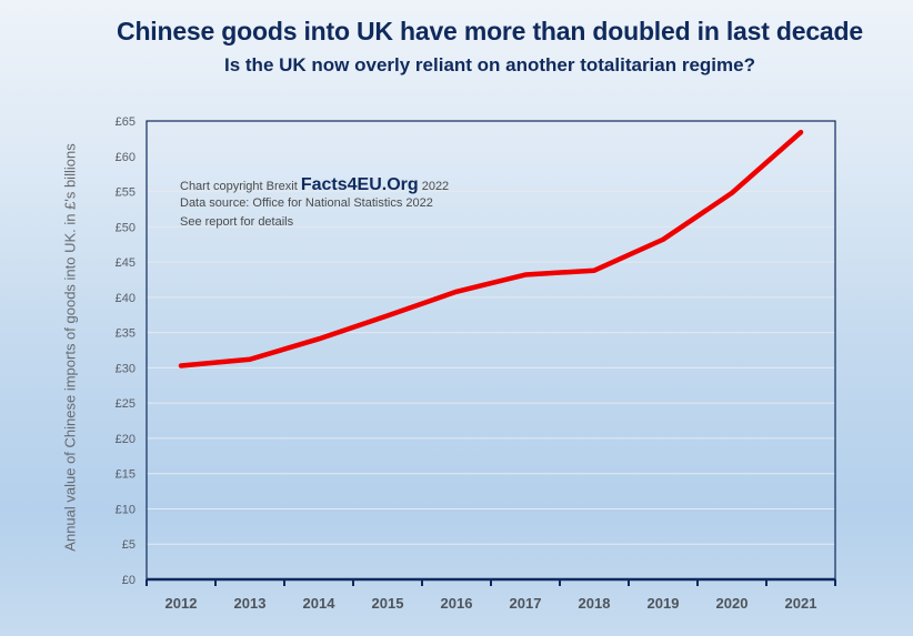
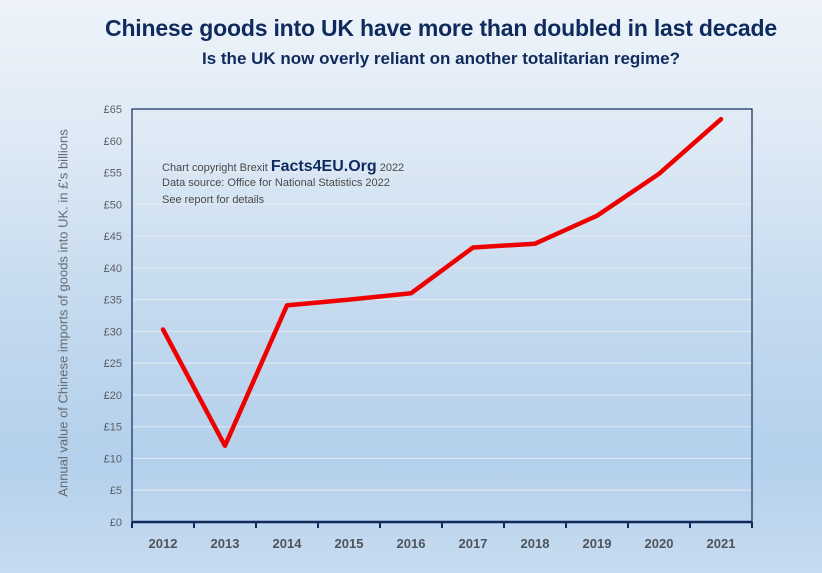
2013: £31 -> £12
2015: £37 -> £35
2016: £41 -> £36
